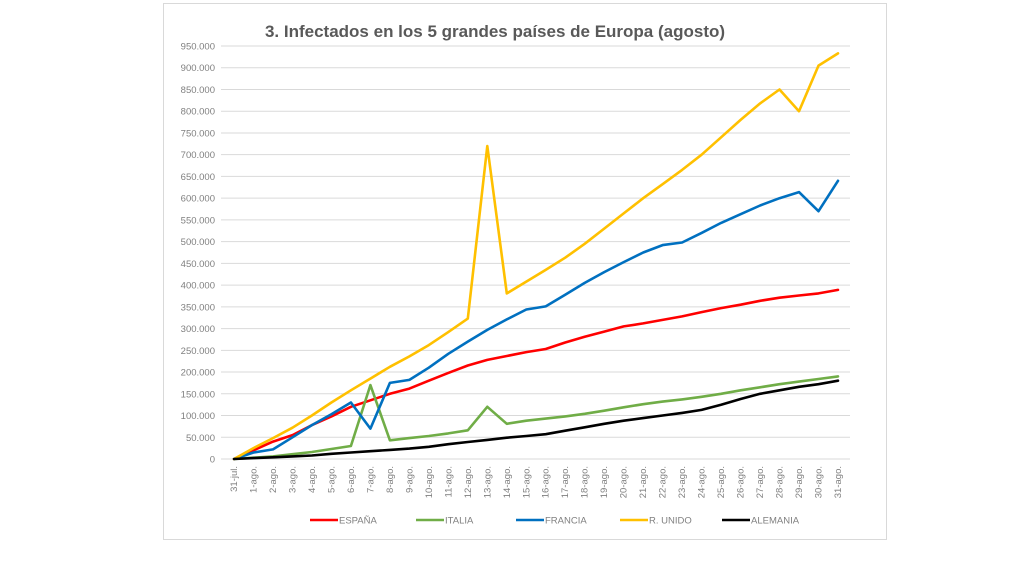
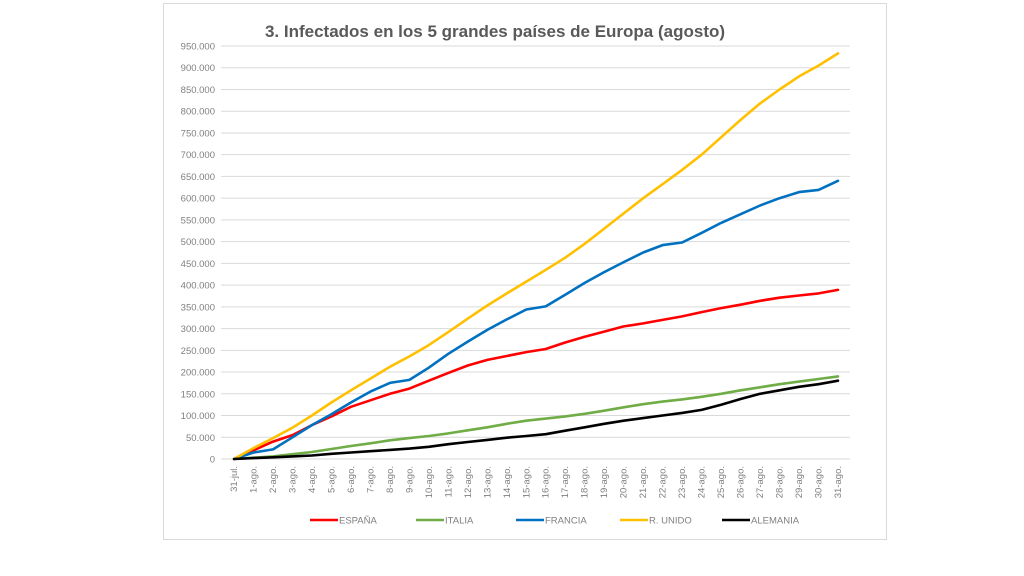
ITALIA/7-ago.: 170000 -> 40000
FRANCIA/7-ago.: 70000 -> 160000
ITALIA/13-ago.: 120000 -> 70000
R. UNIDO/13-ago.: 720000 -> 350000
R. UNIDO/29-ago.: 800000 -> 880000
FRANCIA/30-ago.: 570000 -> 620000
